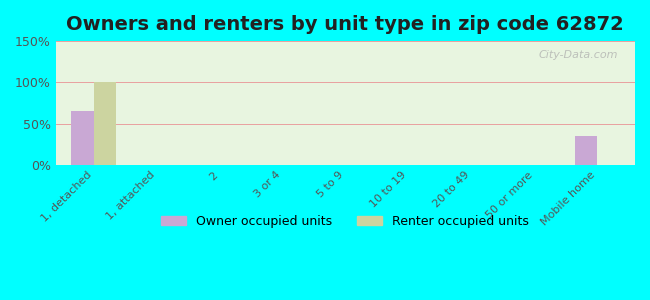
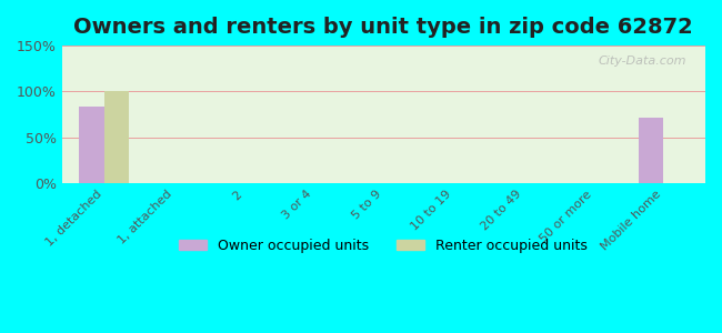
Owner occupied units/1, detached: 65% -> 84%
Owner occupied units/Mobile home: 35% -> 72%
